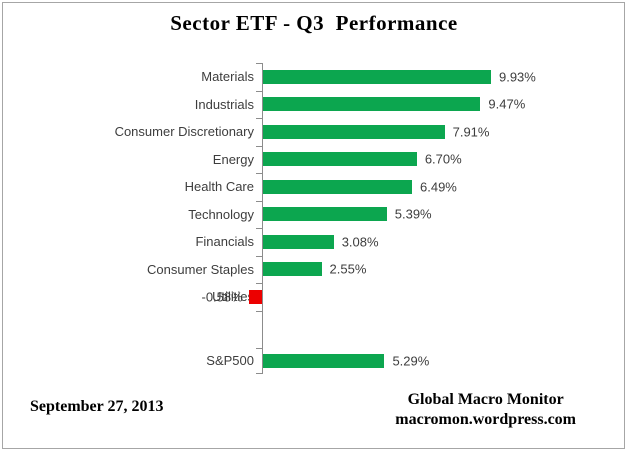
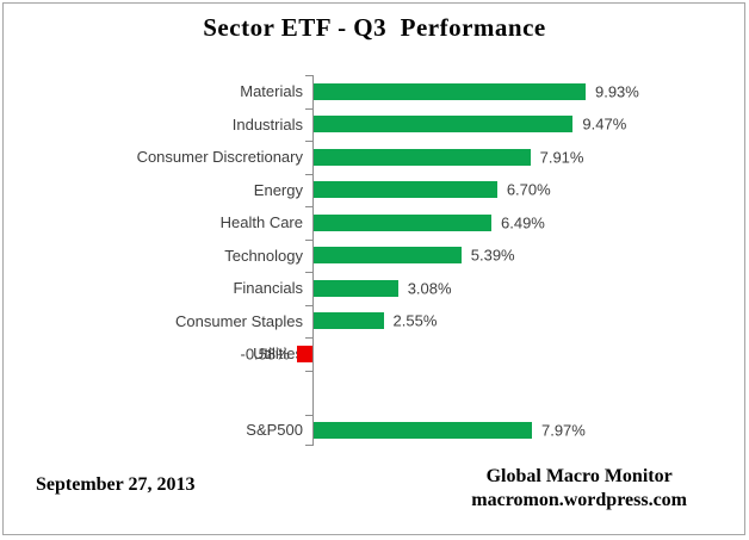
S&P500: 5.29% -> 7.97%
